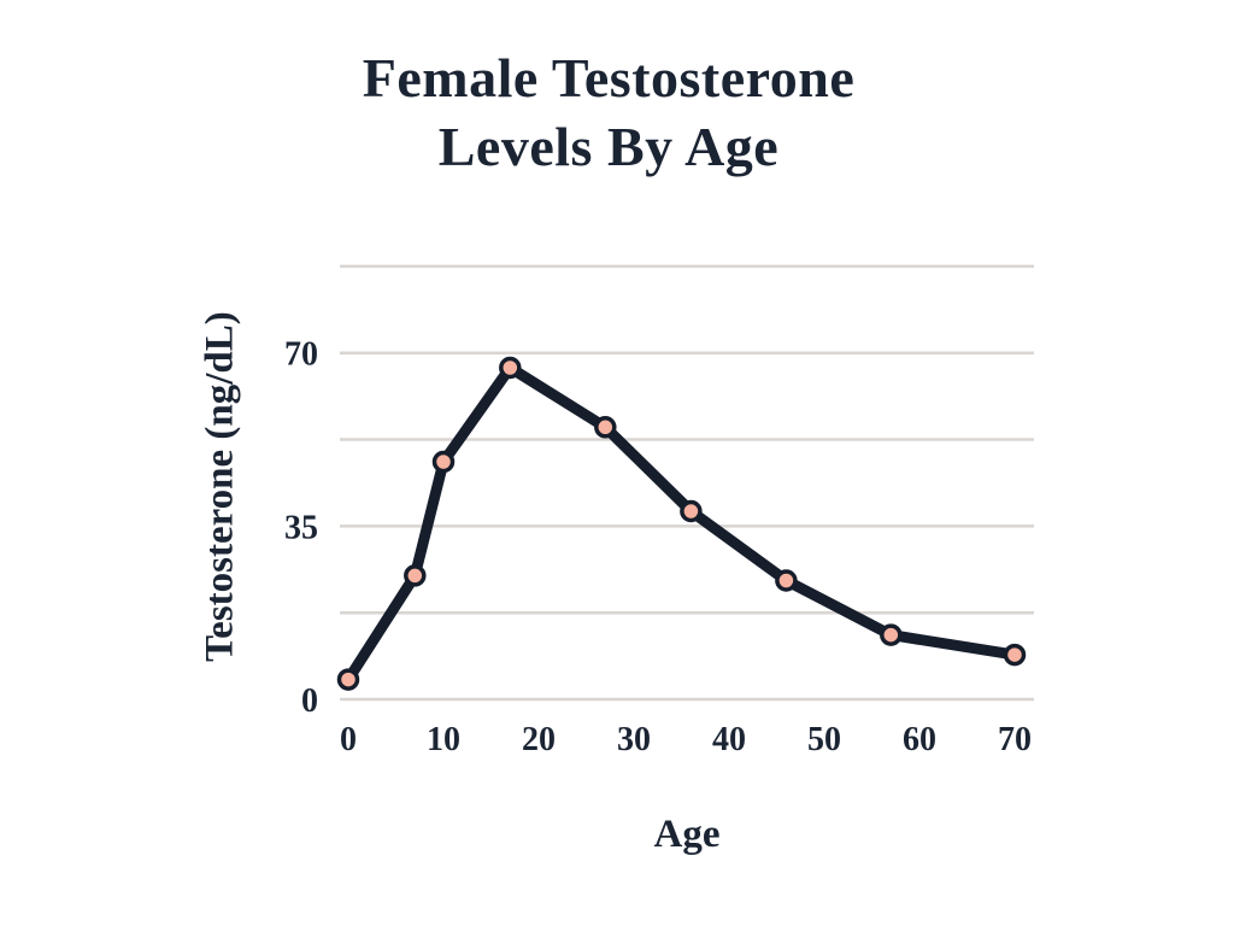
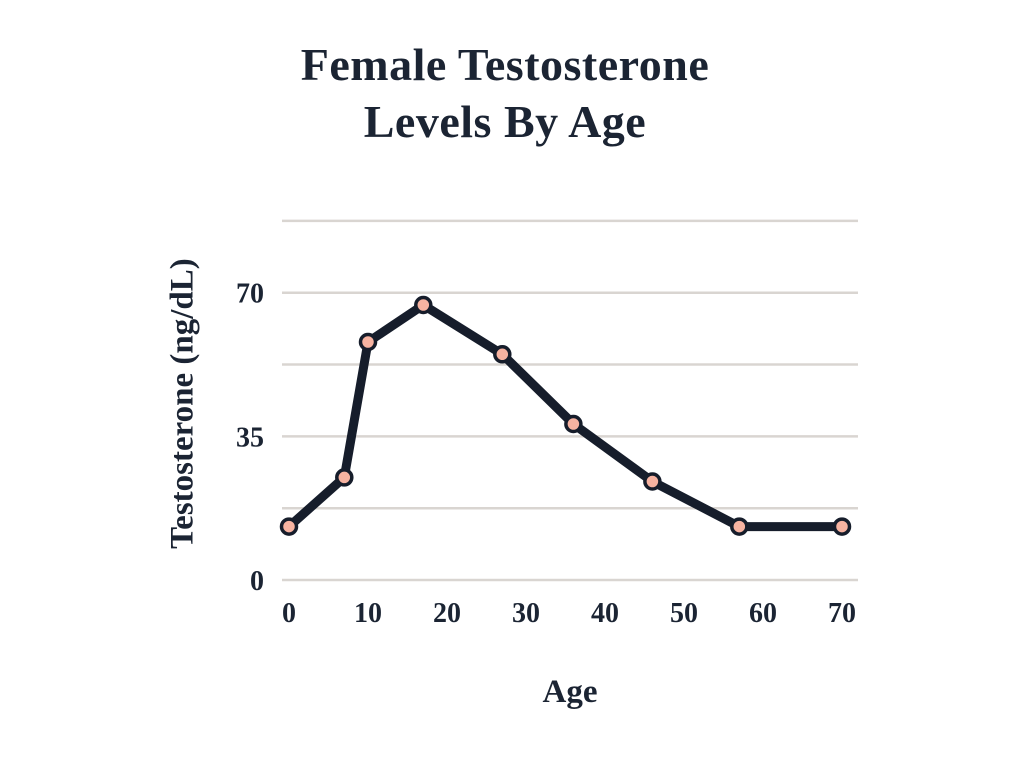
0: 4 -> 13
10: 48 -> 58
70: 9 -> 13
